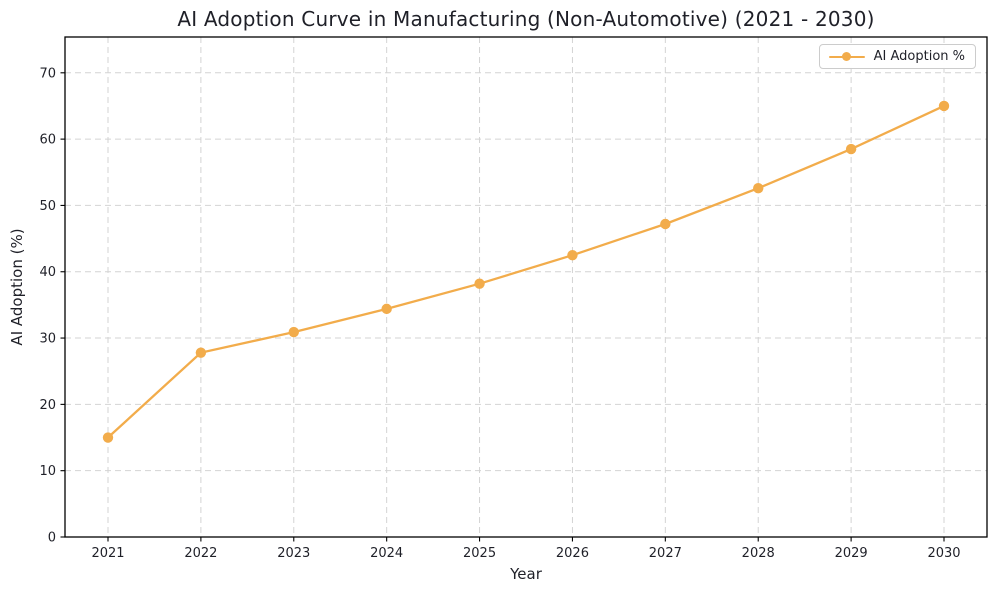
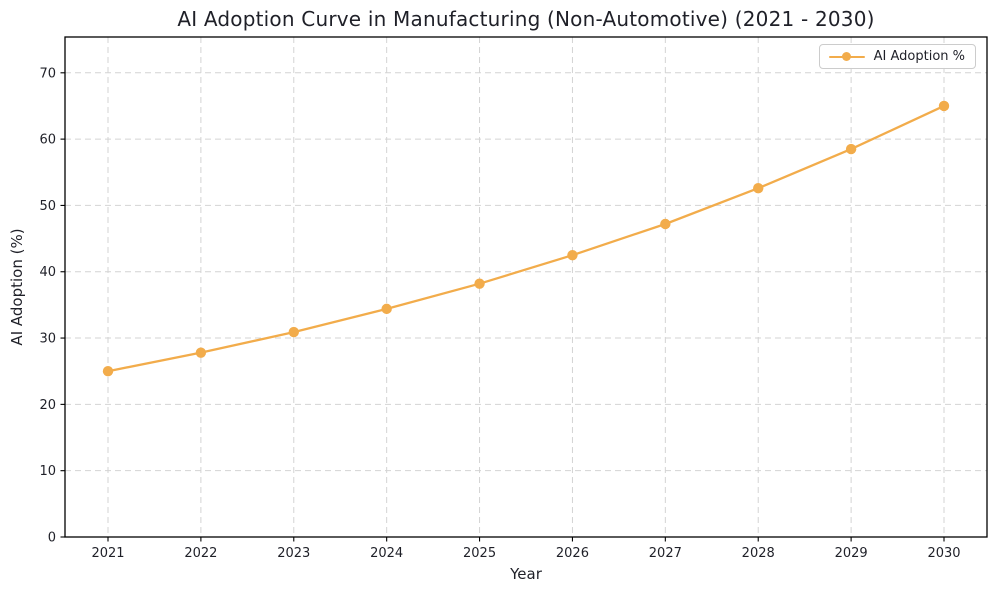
2021: 15 -> 25
